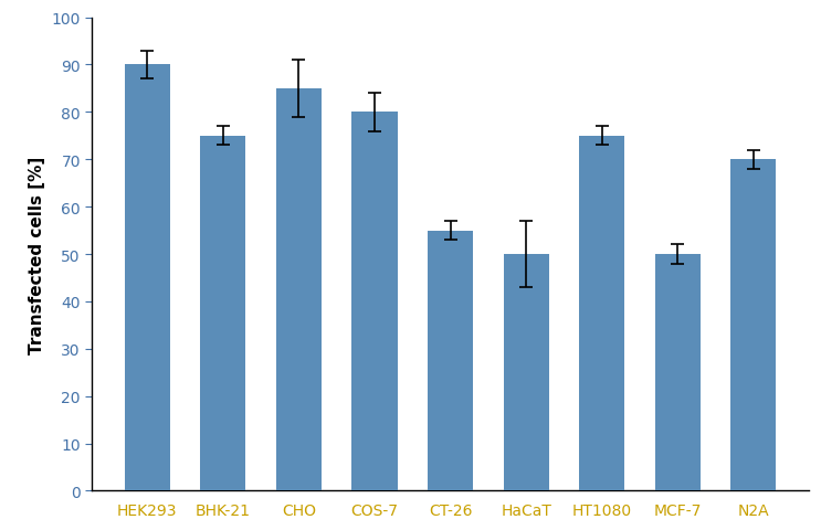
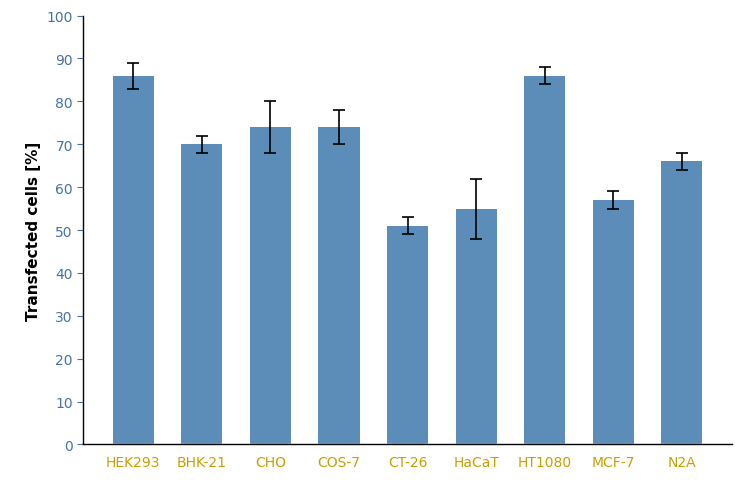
HEK293: 90 -> 86
BHK-21: 75 -> 70
CHO: 85 -> 74
COS-7: 80 -> 74
CT-26: 55 -> 51
HaCaT: 50 -> 55
HT1080: 75 -> 86
MCF-7: 50 -> 57
N2A: 70 -> 66
